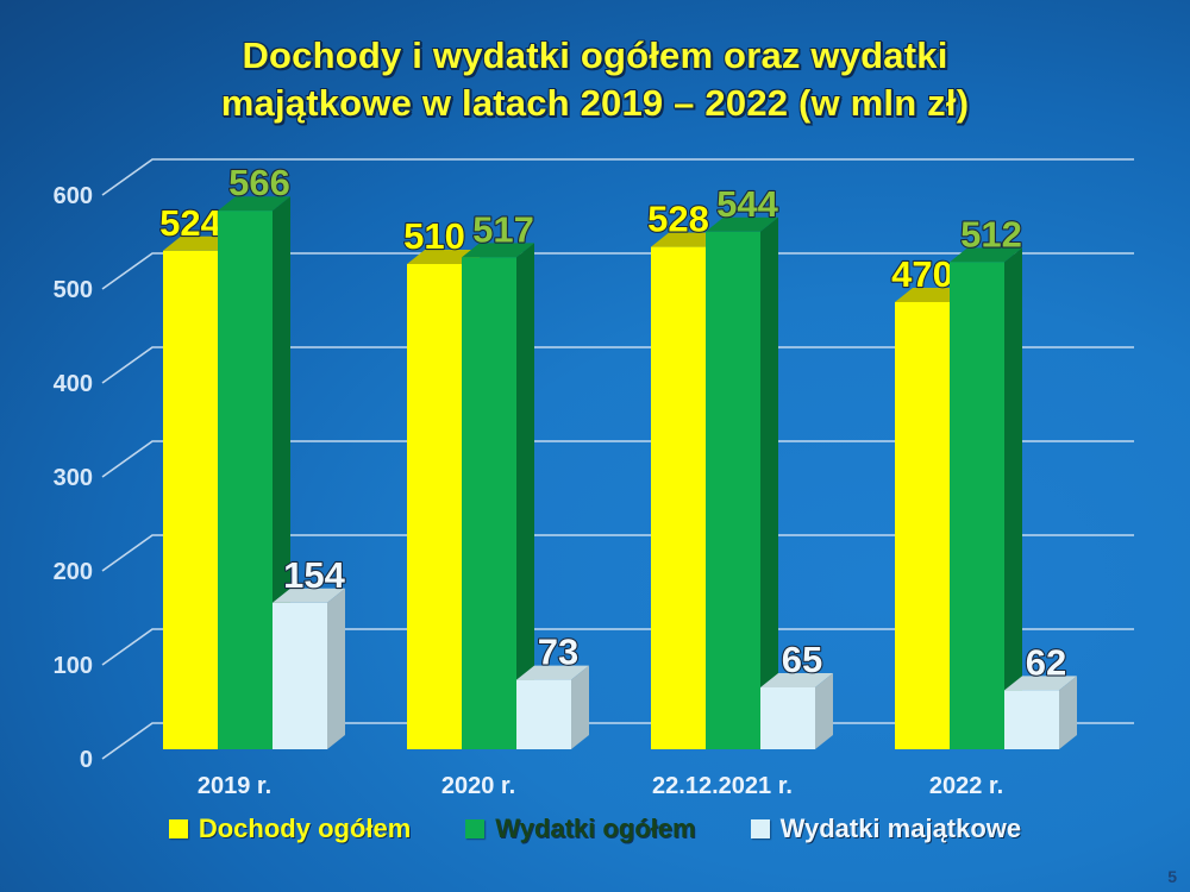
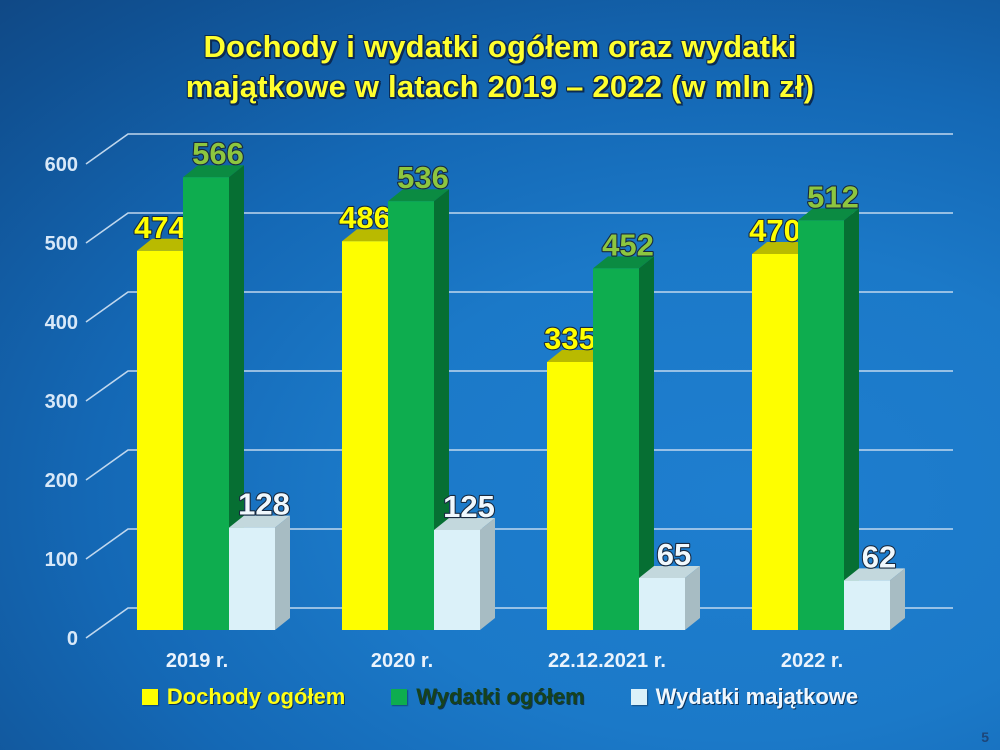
Dochody ogółem/2019 r.: 524 -> 474
Wydatki majątkowe/2019 r.: 154 -> 128
Dochody ogółem/2020 r.: 510 -> 486
Wydatki ogółem/2020 r.: 517 -> 536
Wydatki majątkowe/2020 r.: 73 -> 125
Dochody ogółem/22.12.2021 r.: 528 -> 335
Wydatki ogółem/22.12.2021 r.: 544 -> 452
